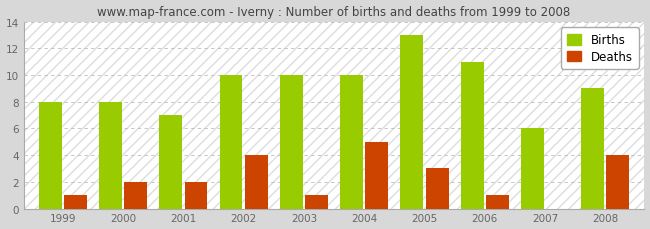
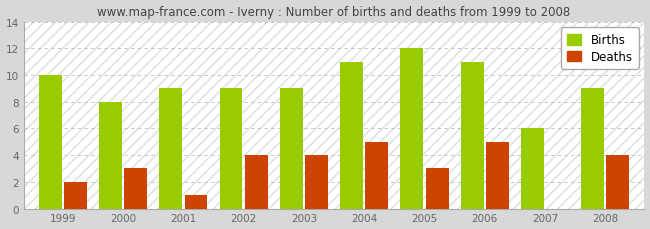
Births/1999: 8 -> 10
Deaths/1999: 1 -> 2
Deaths/2000: 2 -> 3
Births/2001: 7 -> 9
Deaths/2001: 2 -> 1
Births/2002: 10 -> 9
Births/2003: 10 -> 9
Deaths/2003: 1 -> 4
Births/2004: 10 -> 11
Births/2005: 13 -> 12
Deaths/2006: 1 -> 5
